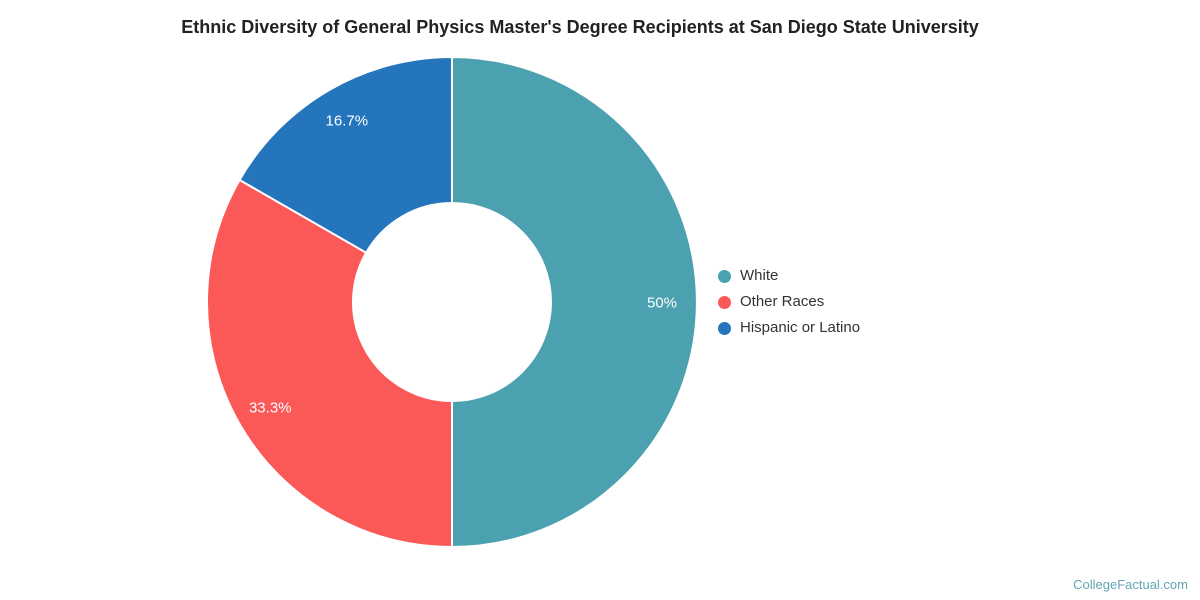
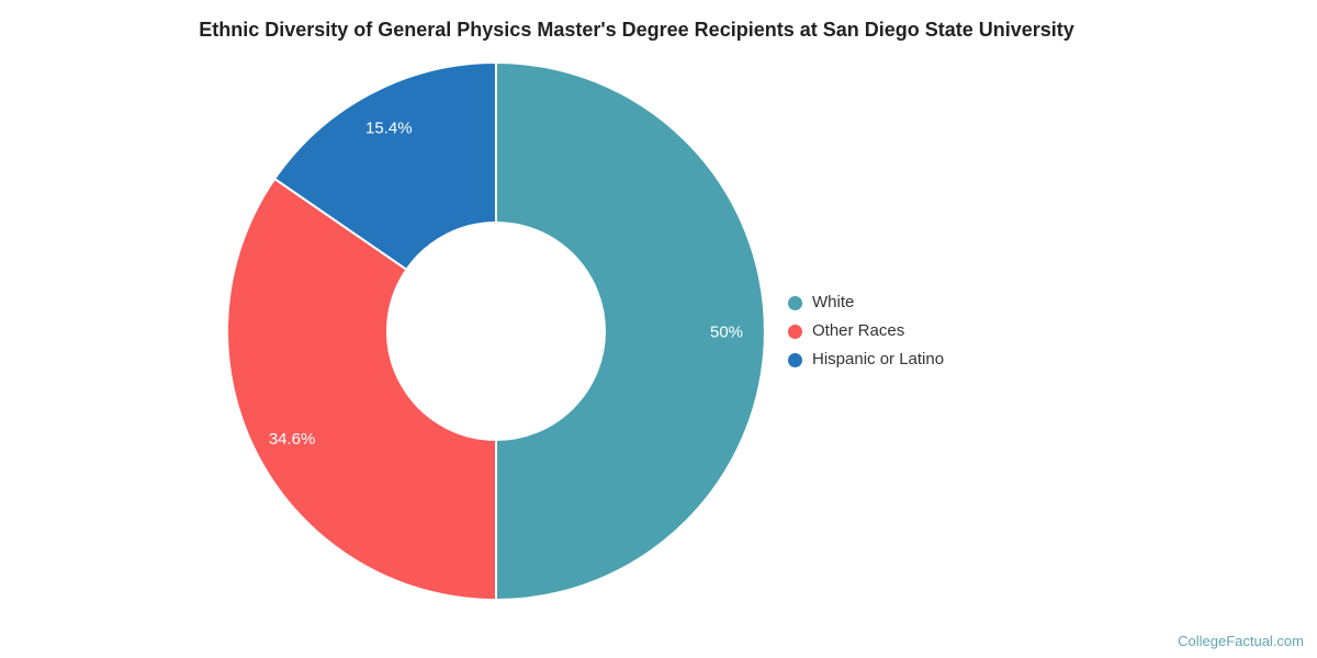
Other Races: 33.3% -> 34.6%
Hispanic or Latino: 16.7% -> 15.4%
